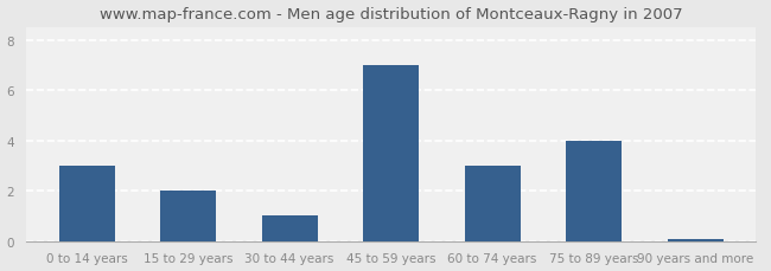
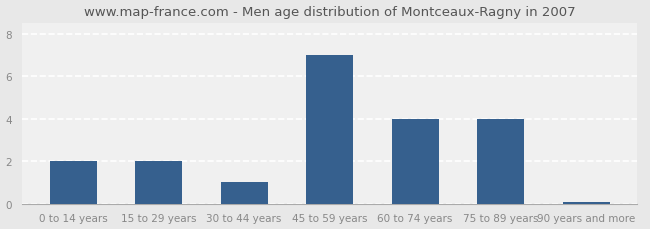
0 to 14 years: 3.0 -> 2.0
60 to 74 years: 3.0 -> 4.0
